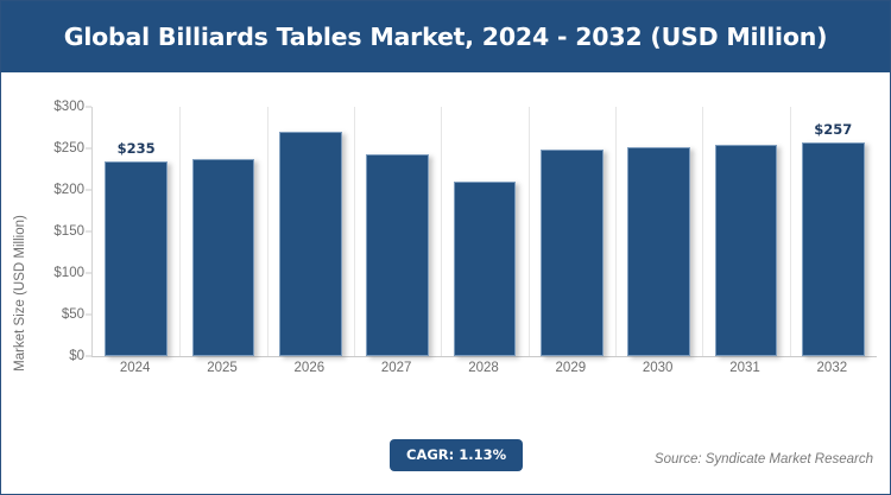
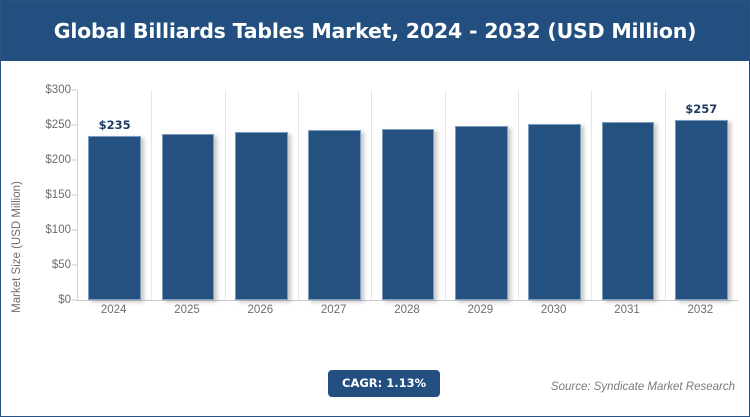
2026: $270 -> $240
2028: $210 -> $240
